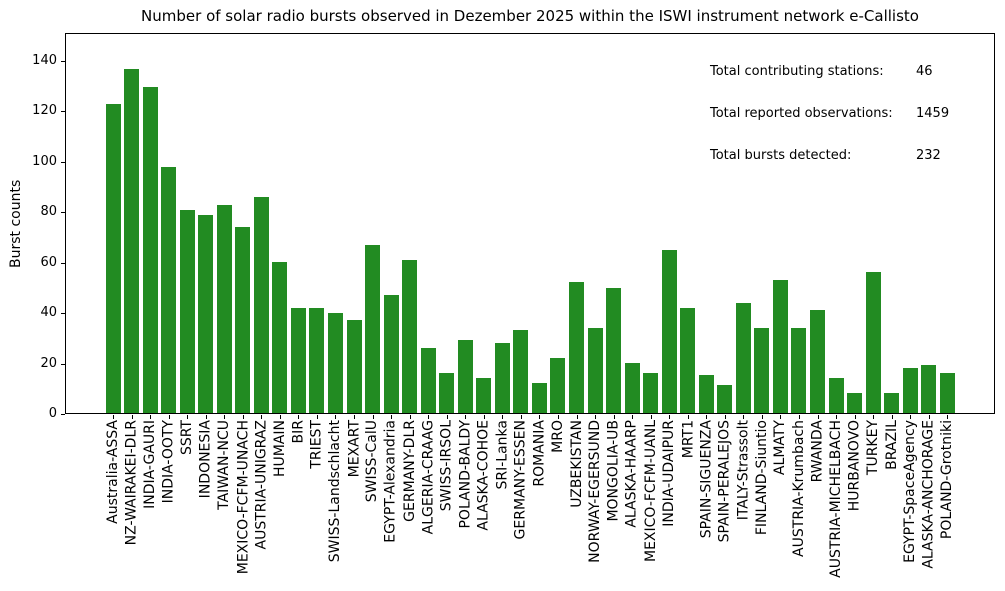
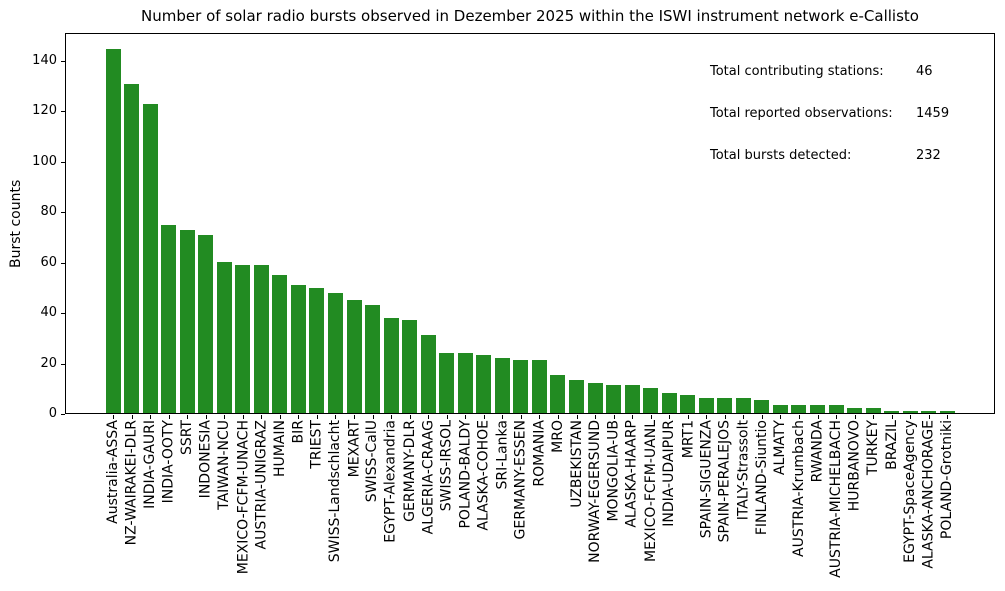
Australia-ASSA: 123 -> 145
NZ-WAIRAKEI-DLR: 137 -> 131
INDIA-GAURI: 130 -> 123
INDIA-OOTY: 98 -> 75
SSRT: 81 -> 73
INDONESIA: 79 -> 71
TAIWAN-NCU: 83 -> 60
MEXICO-FCFM-UNACH: 74 -> 59
AUSTRIA-UNIGRAZ: 86 -> 59
HUMAIN: 60 -> 55
BIR: 42 -> 51
TRIEST: 42 -> 50
SWISS-Landschlacht: 40 -> 48
MEXART: 37 -> 45
SWISS-CalU: 67 -> 43
EGYPT-Alexandria: 47 -> 38
GERMANY-DLR: 61 -> 37
ALGERIA-CRAAG: 26 -> 31
SWISS-IRSOL: 16 -> 24
POLAND-BALDY: 29 -> 24
ALASKA-COHOE: 14 -> 23
SRI-Lanka: 28 -> 22
GERMANY-ESSEN: 33 -> 21
ROMANIA: 12 -> 21
MRO: 22 -> 15
UZBEKISTAN: 52 -> 13
NORWAY-EGERSUND: 34 -> 12
MONGOLIA-UB: 50 -> 11
ALASKA-HAARP: 20 -> 11
MEXICO-FCFM-UANL: 16 -> 10
INDIA-UDAIPUR: 65 -> 8
MRT1: 42 -> 7
SPAIN-SIGUENZA: 15 -> 6
SPAIN-PERALEJOS: 11 -> 6
ITALY-Strassolt: 44 -> 6
FINLAND-Siuntio: 34 -> 5
ALMATY: 53 -> 3
AUSTRIA-Krumbach: 34 -> 3
RWANDA: 41 -> 3
AUSTRIA-MICHELBACH: 14 -> 3
HURBANOVO: 8 -> 2
TURKEY: 56 -> 2
BRAZIL: 8 -> 1
EGYPT-SpaceAgency: 18 -> 1
ALASKA-ANCHORAGE: 19 -> 1
POLAND-Grotniki: 16 -> 1
